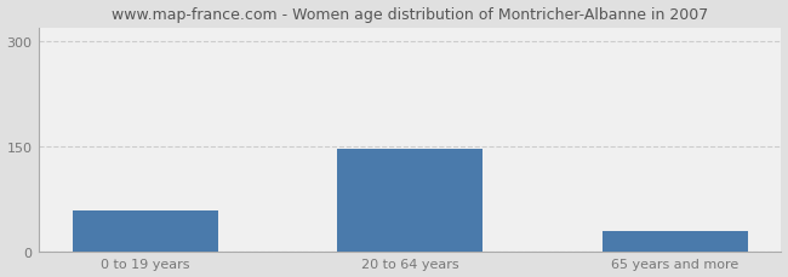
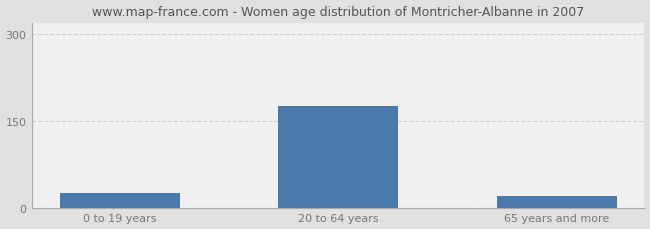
0 to 19 years: 58 -> 26
20 to 64 years: 146 -> 176
65 years and more: 30 -> 20
